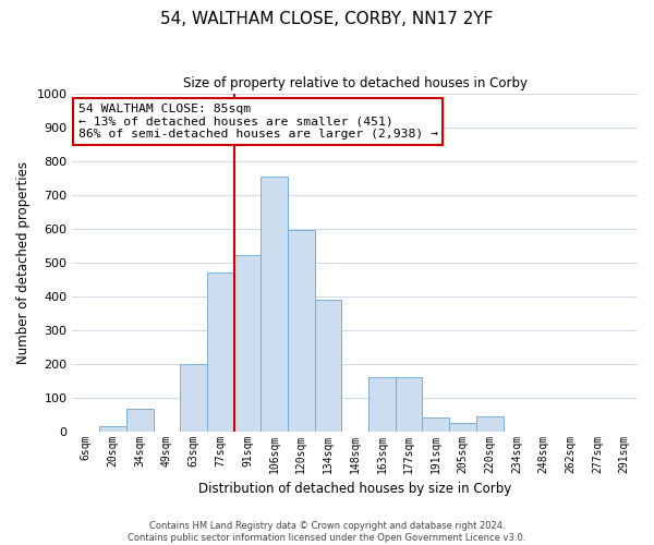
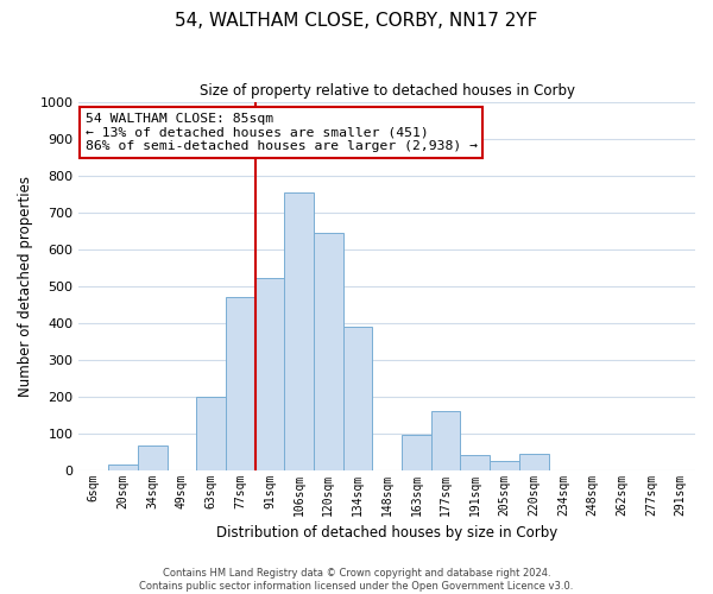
120sqm: 595 -> 645
163sqm: 160 -> 95
